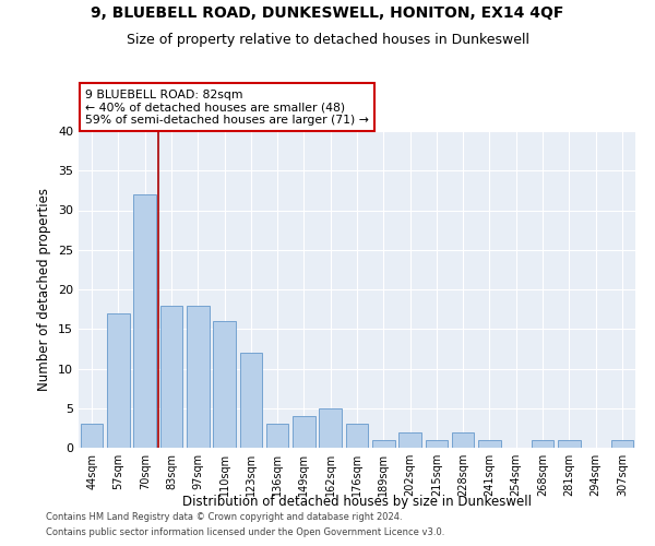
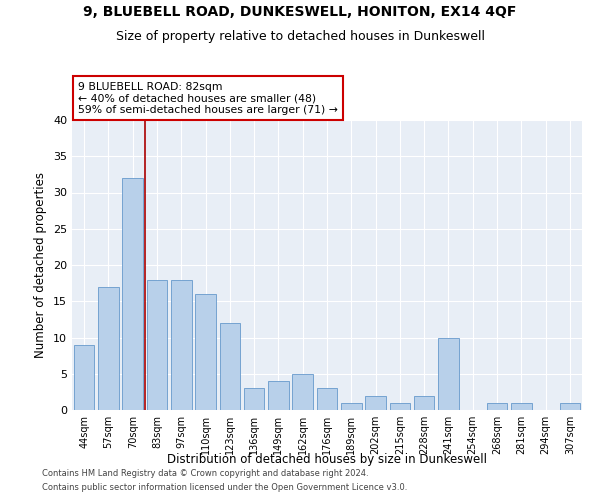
44sqm: 3 -> 9
241sqm: 1 -> 10
